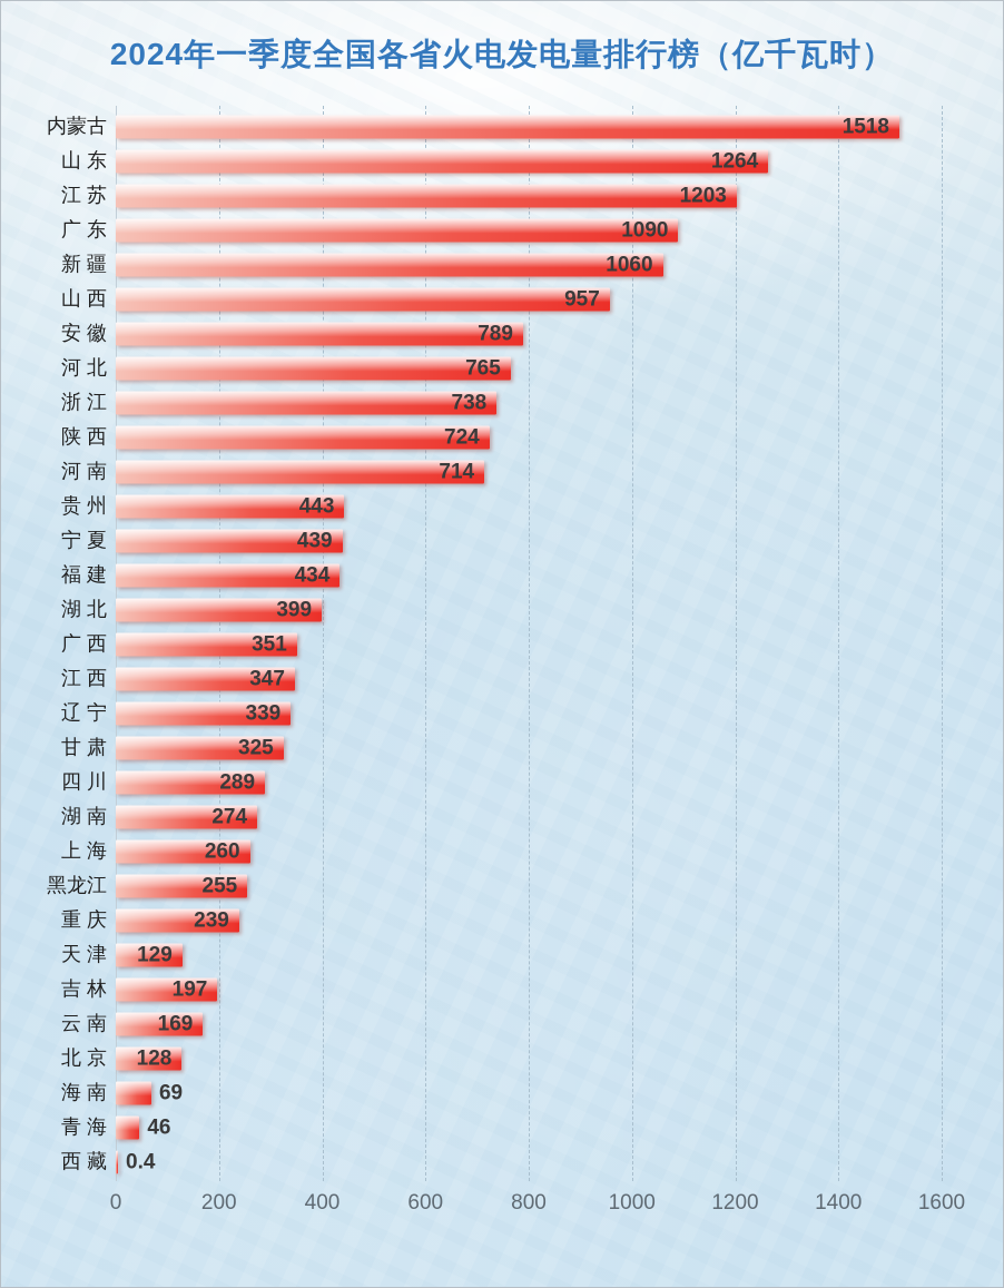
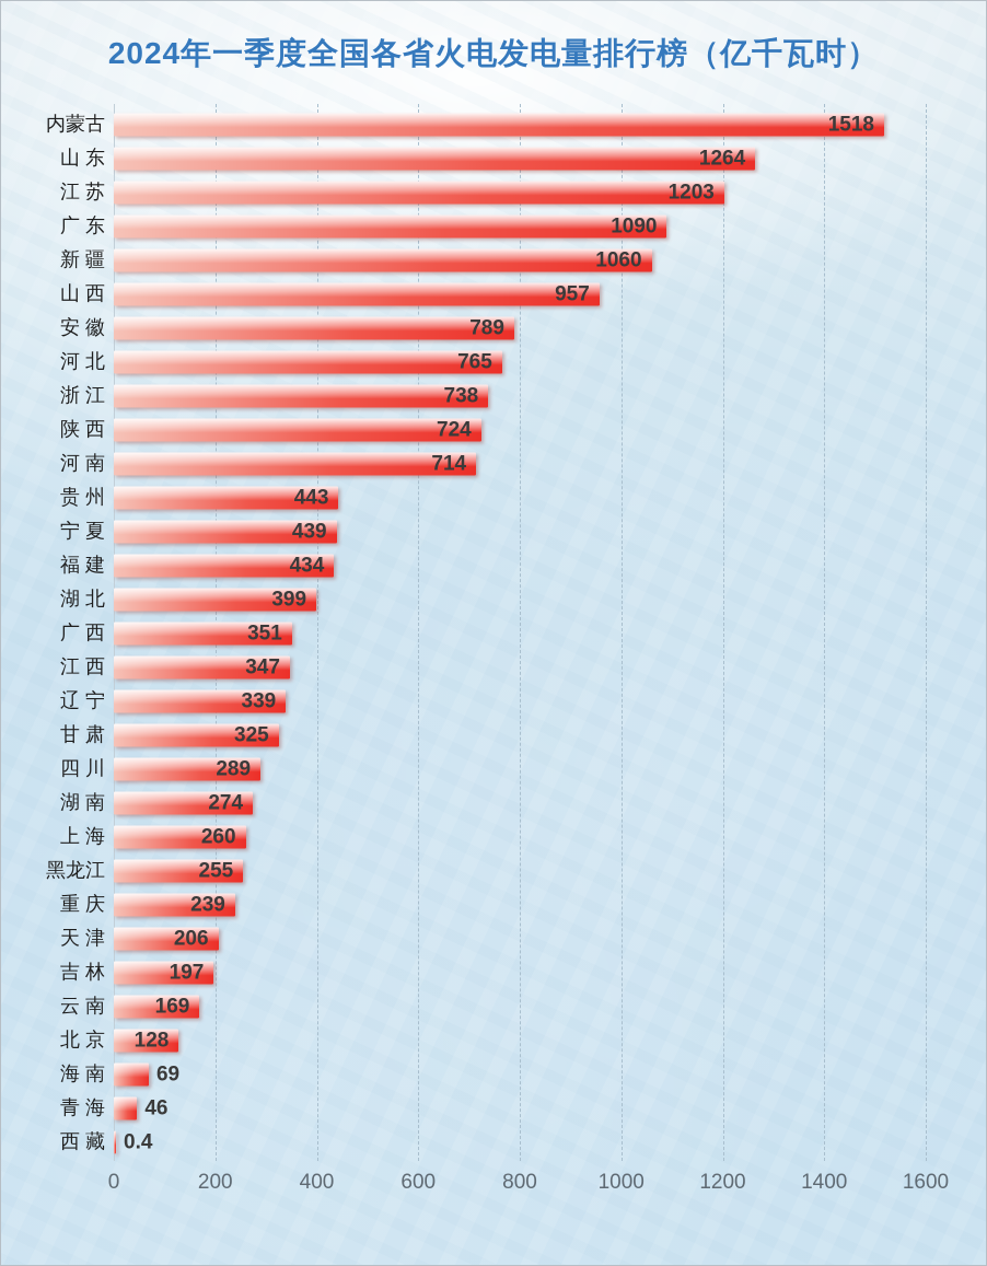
天 津: 129 -> 206
